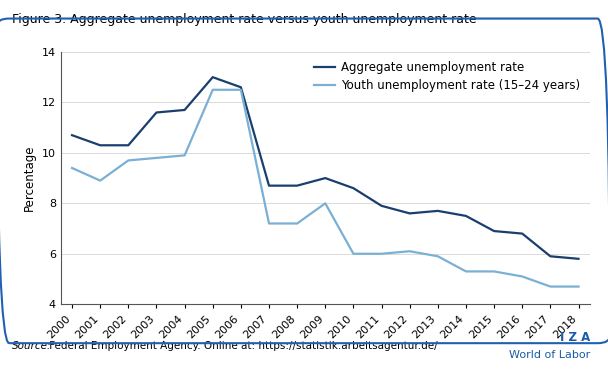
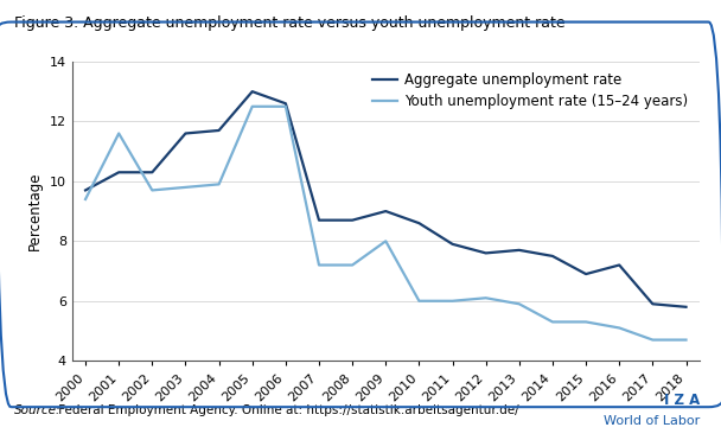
Aggregate unemployment rate/2000: 10.7 -> 9.7
Youth unemployment rate (15–24 years)/2001: 8.9 -> 11.6
Aggregate unemployment rate/2016: 6.8 -> 7.2
